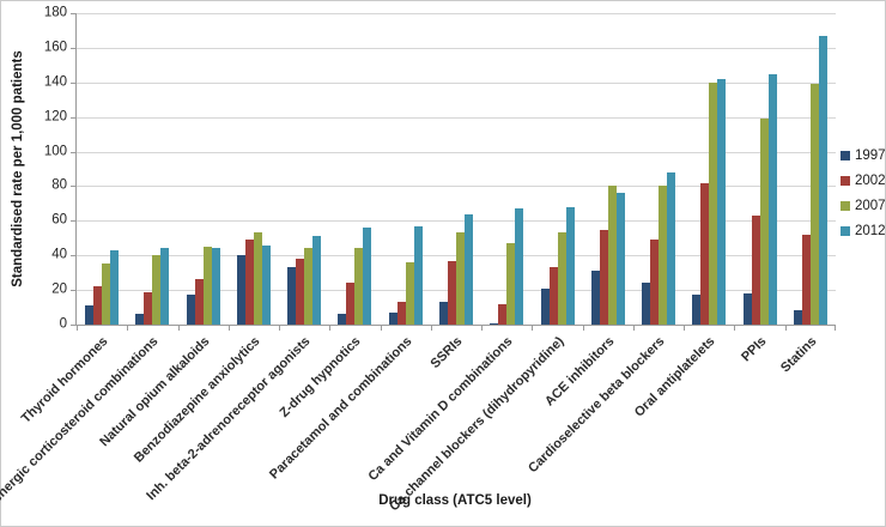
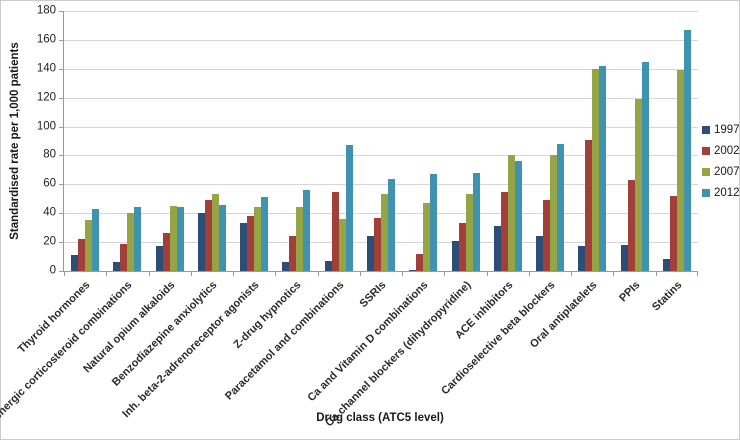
2002/Paracetamol and combinations: 13 -> 55
2012/Paracetamol and combinations: 57 -> 87
1997/SSRIs: 13 -> 24
2002/Oral antiplatelets: 82 -> 91
